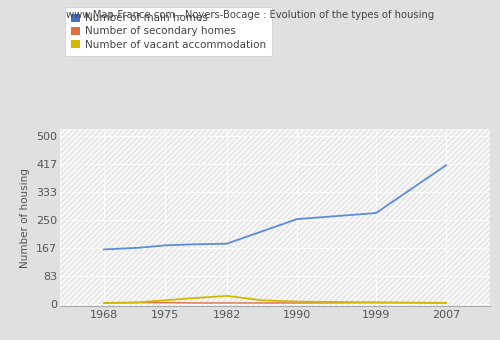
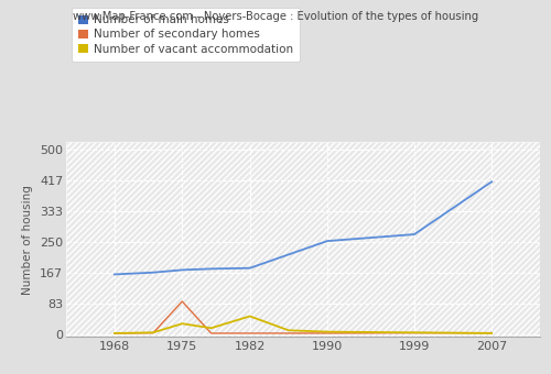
Number of secondary homes/1975: 5 -> 90
Number of vacant accommodation/1975: 12 -> 30
Number of vacant accommodation/1982: 25 -> 50
